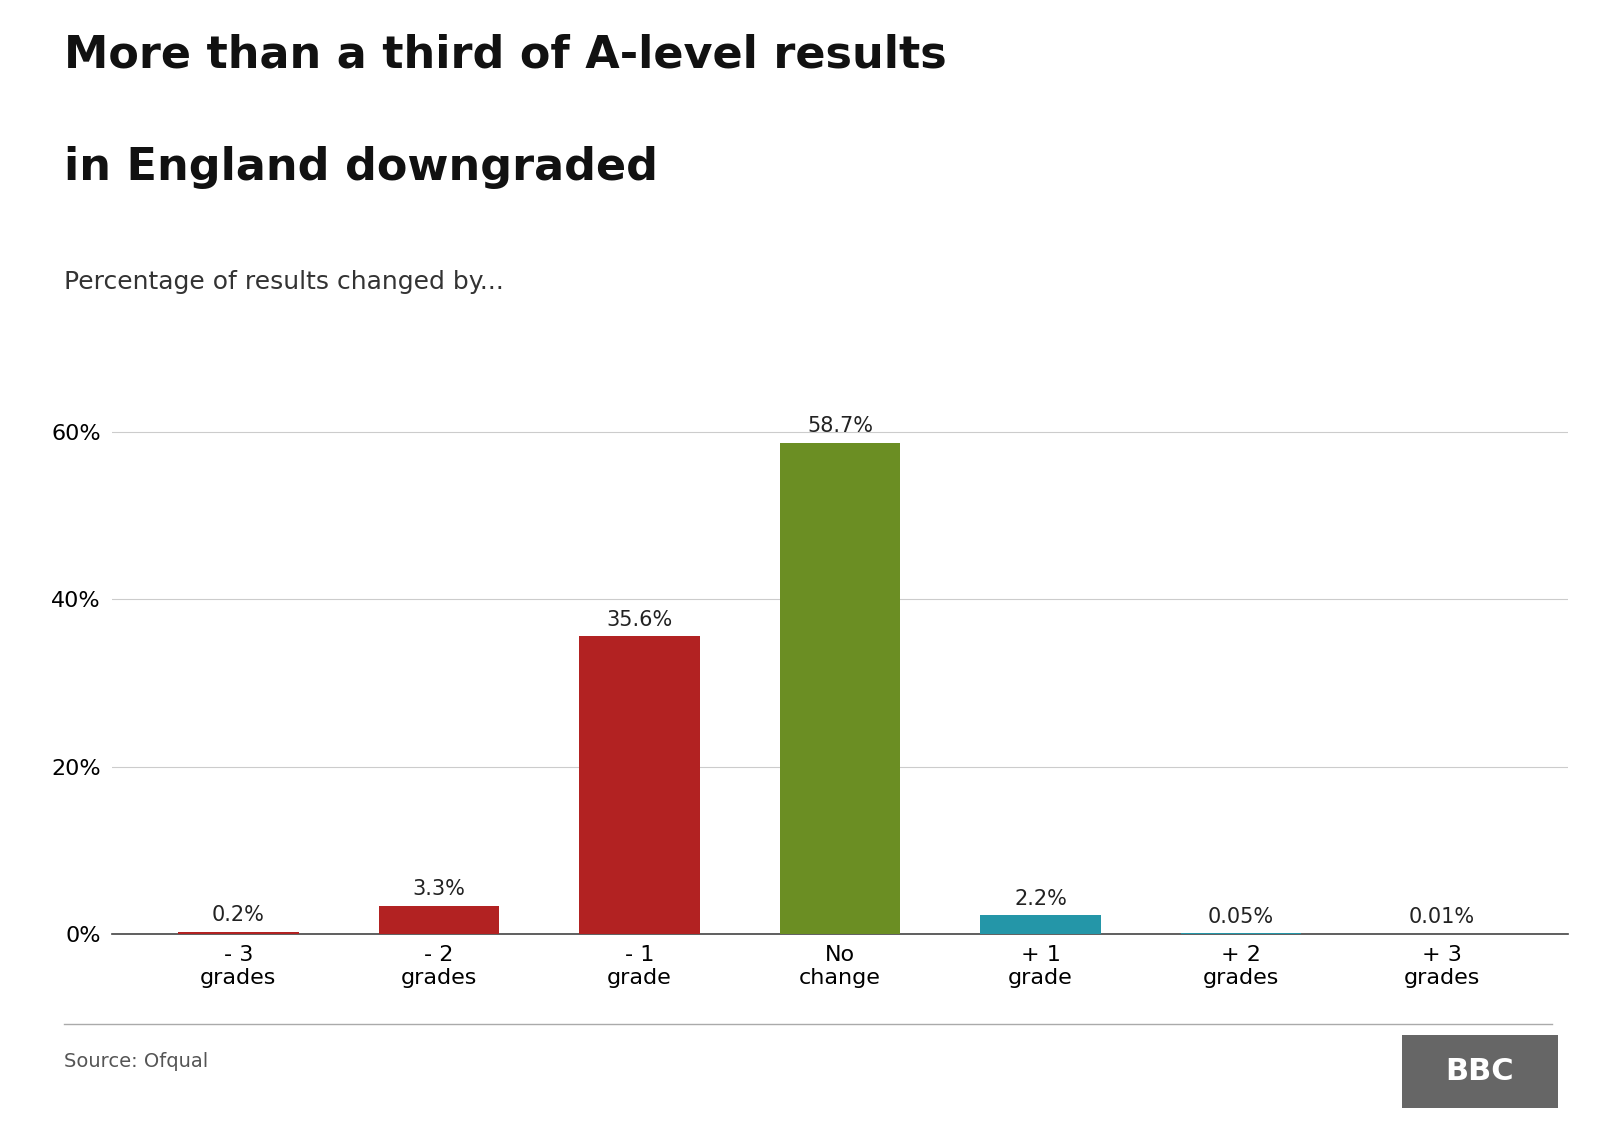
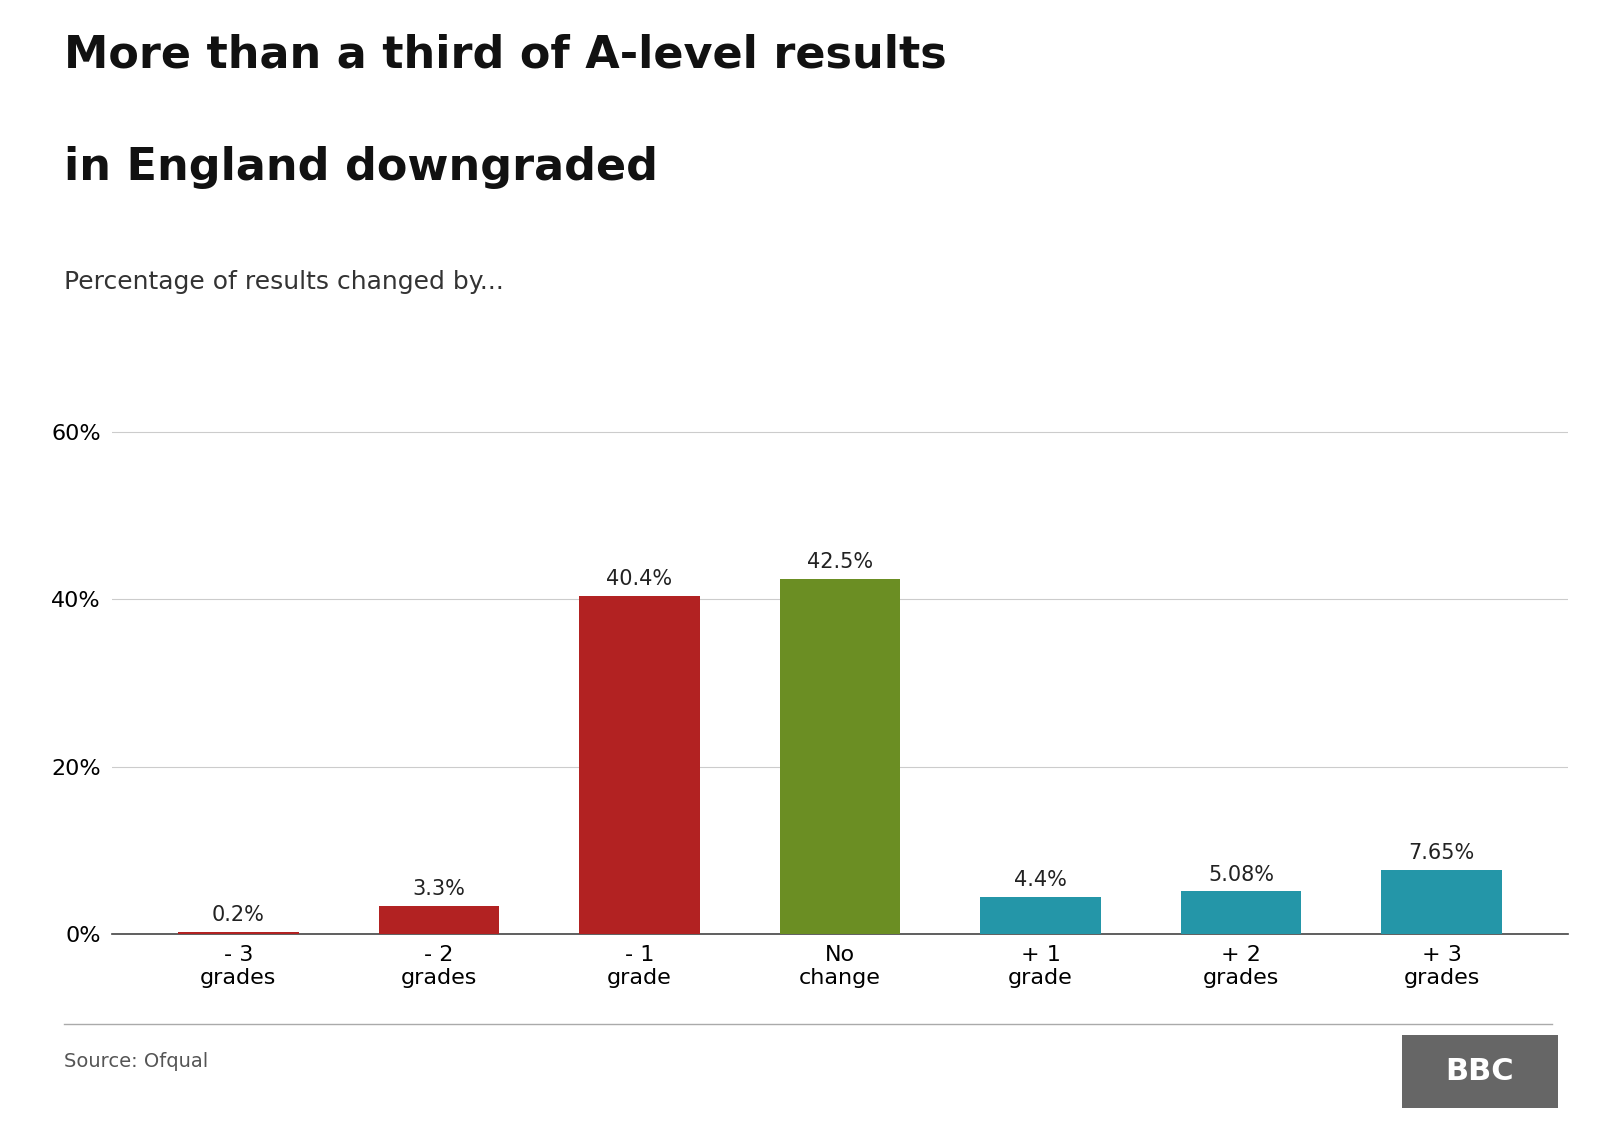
- 1 grade: 35.6% -> 40.4%
No change: 58.7% -> 42.5%
+ 1 grade: 2.2% -> 4.4%
+ 2 grades: 0.05% -> 5.08%
+ 3 grades: 0.01% -> 7.65%
